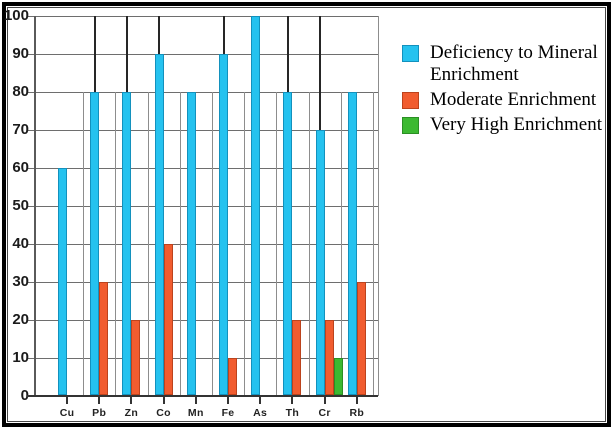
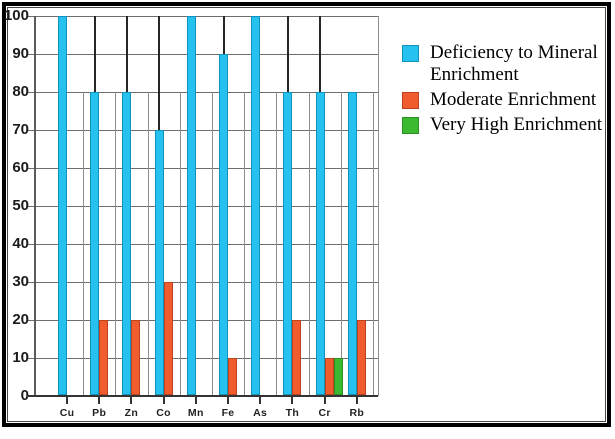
Deficiency to Mineral Enrichment/Cu: 60 -> 100
Moderate Enrichment/Pb: 30 -> 20
Deficiency to Mineral Enrichment/Co: 90 -> 70
Moderate Enrichment/Co: 40 -> 30
Deficiency to Mineral Enrichment/Mn: 80 -> 100
Deficiency to Mineral Enrichment/Cr: 70 -> 80
Moderate Enrichment/Cr: 20 -> 10
Moderate Enrichment/Rb: 30 -> 20
